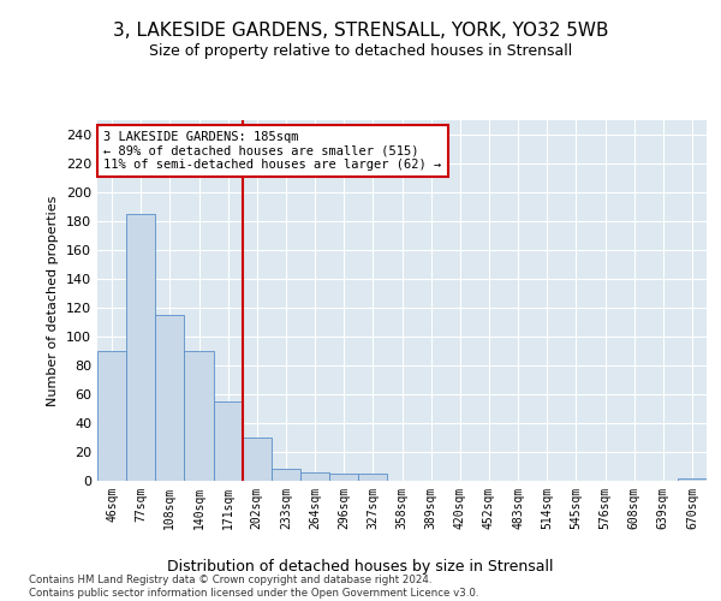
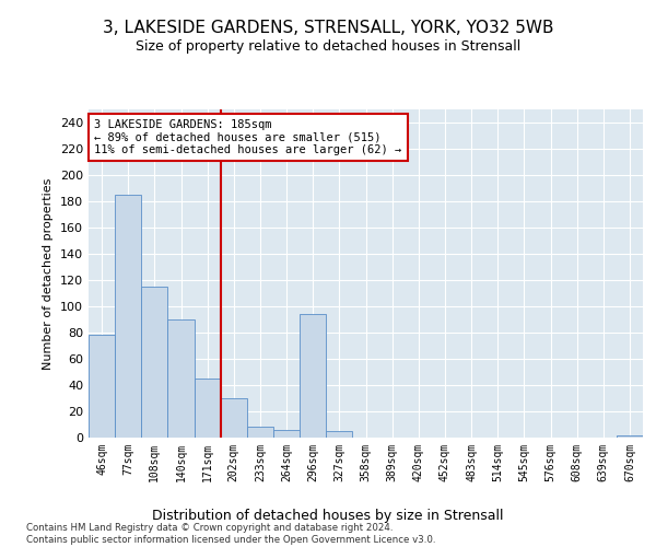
46sqm: 90 -> 78
171sqm: 55 -> 45
296sqm: 5 -> 94
